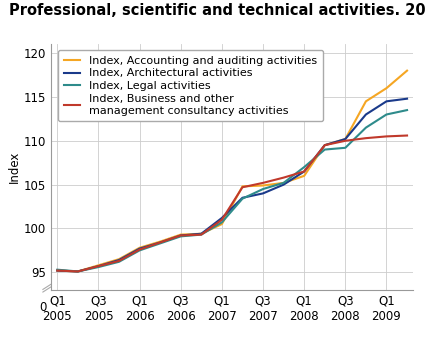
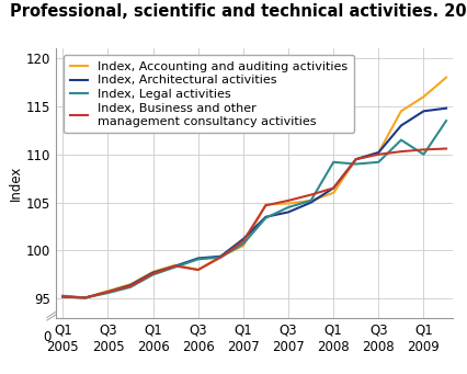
Index, Accounting and auditing activities/Q3 2006: 99.3 -> 98.0
Index, Business and other management consultancy activities/Q3 2006: 99.2 -> 98.0
Index, Legal activities/Q1 2008: 107.0 -> 109.2
Index, Legal activities/Q1 2009: 113.0 -> 110.0
